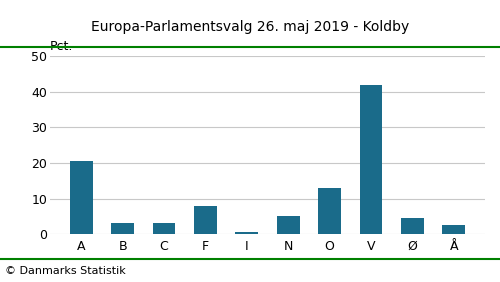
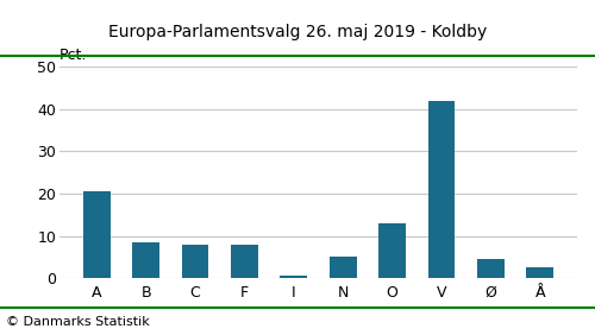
B: 3.0 -> 8.5
C: 3.0 -> 8.0
